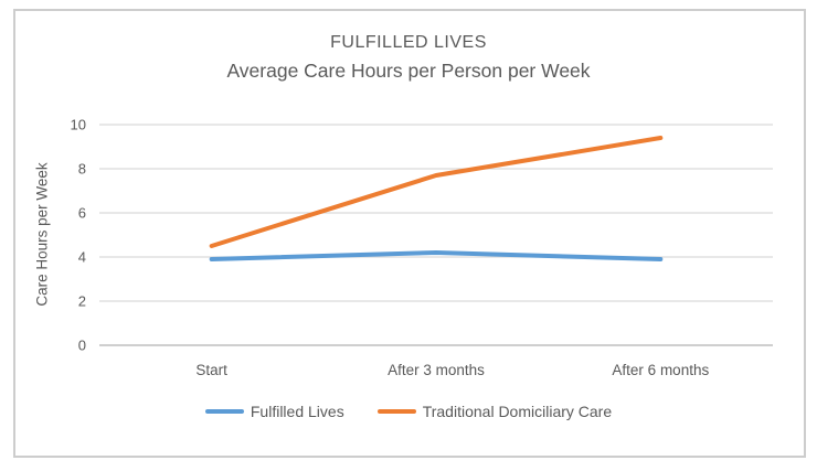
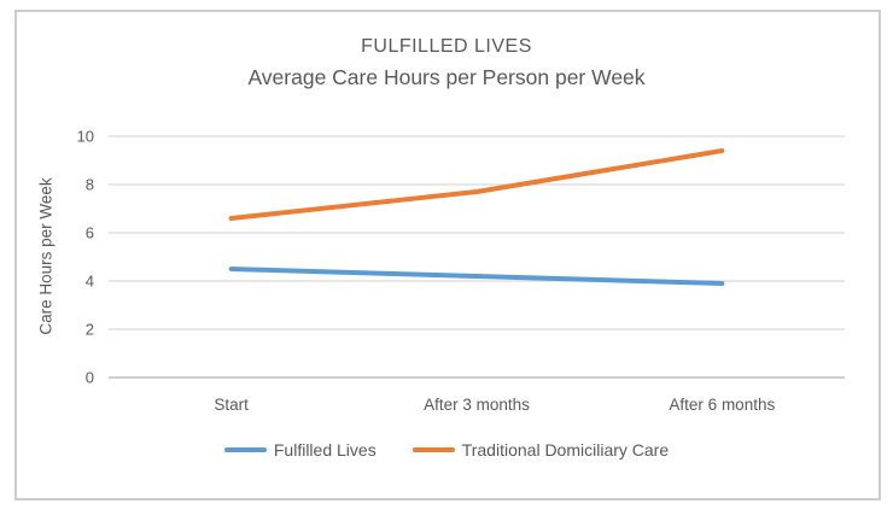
Fulfilled Lives/Start: 3.9 -> 4.5
Traditional Domiciliary Care/Start: 4.5 -> 6.6
